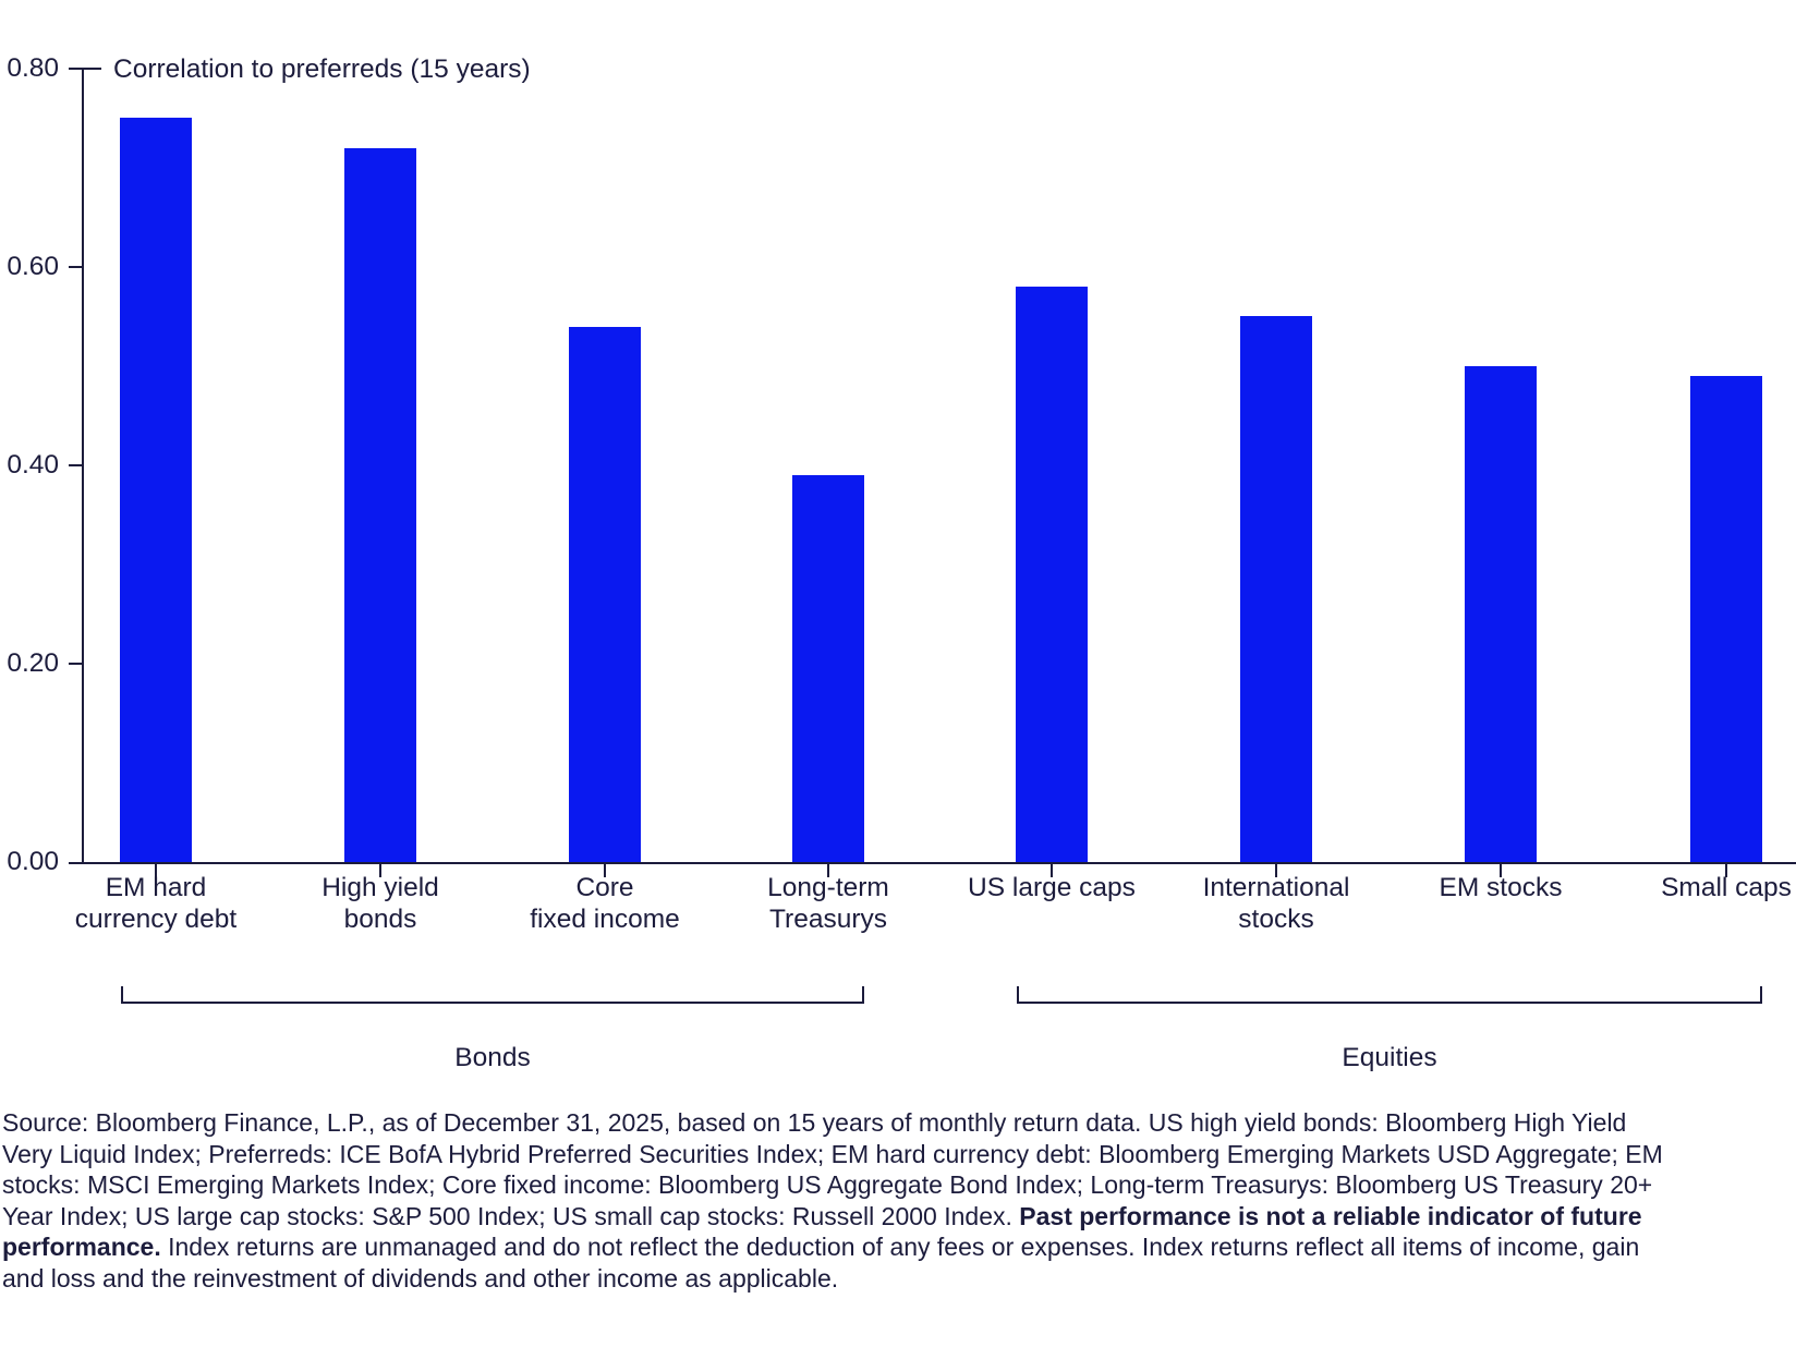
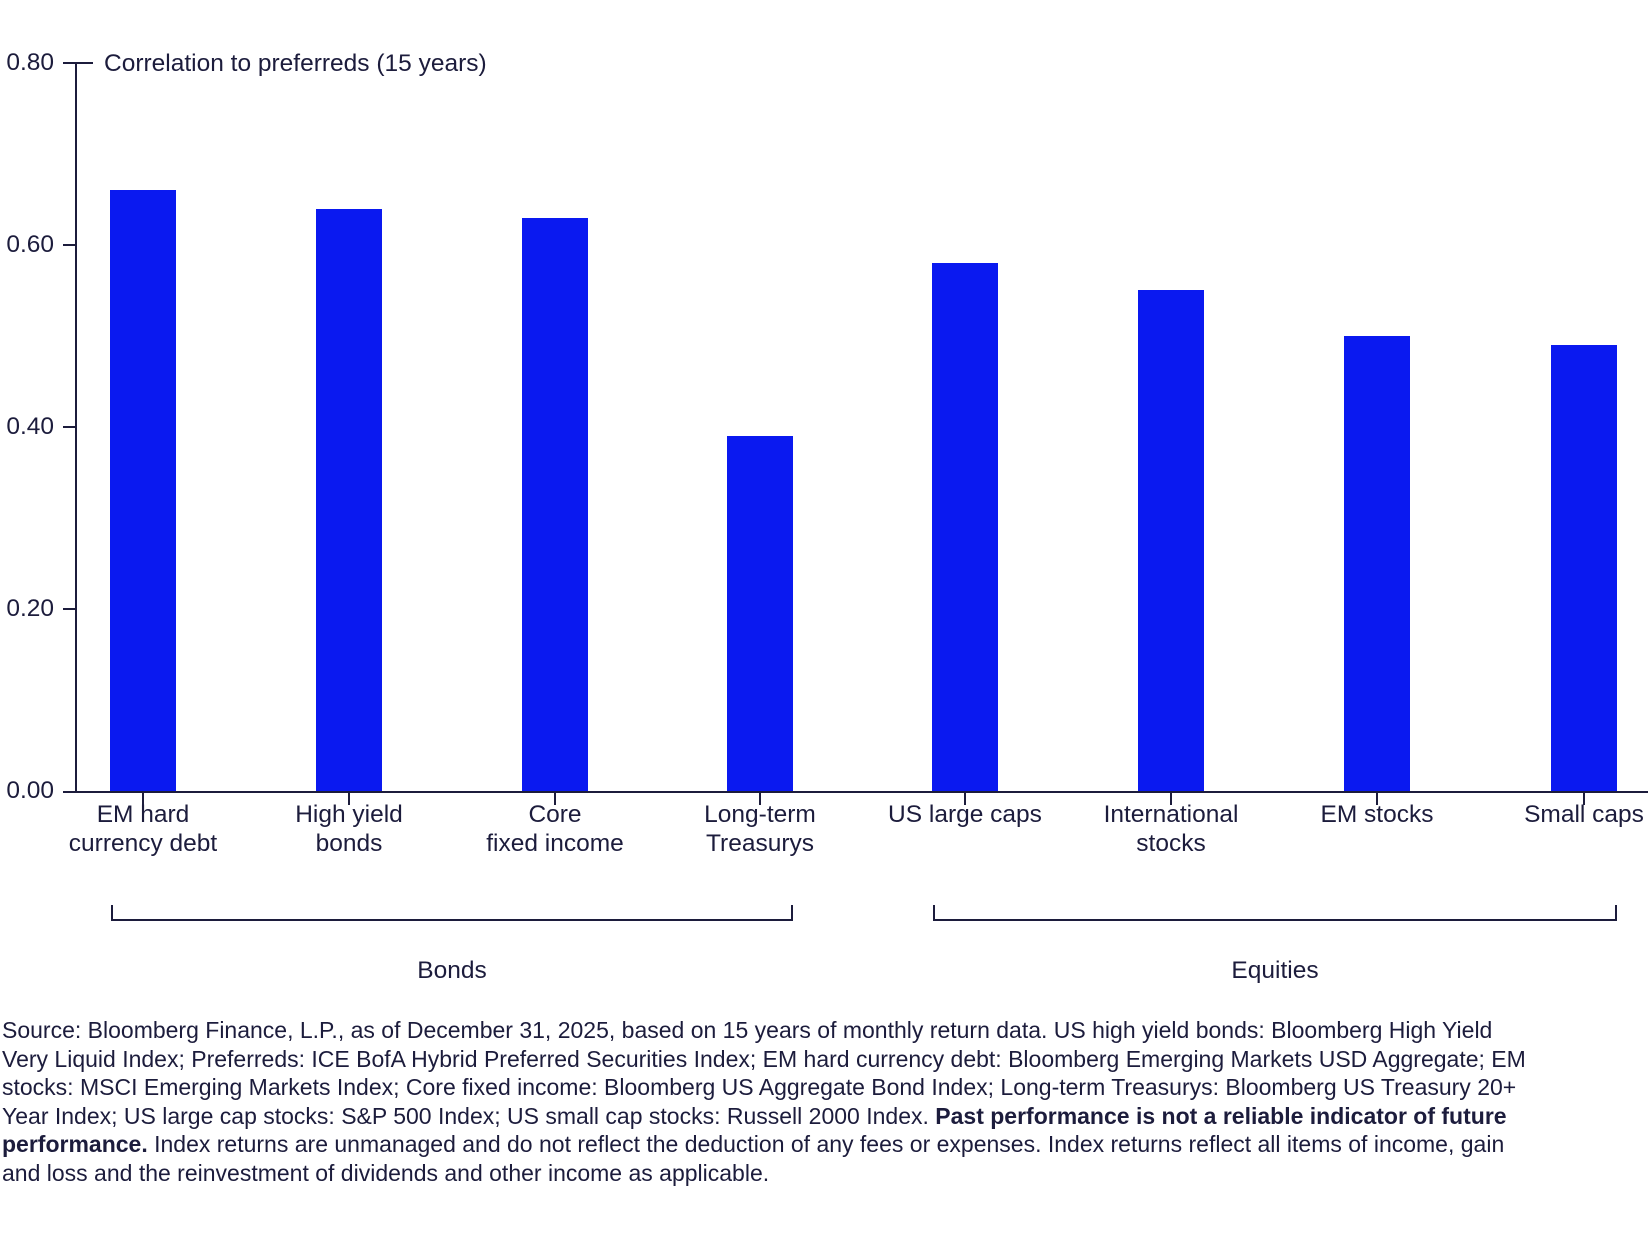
EM hard currency debt: 0.75 -> 0.66
High yield bonds: 0.72 -> 0.64
Core fixed income: 0.54 -> 0.63
